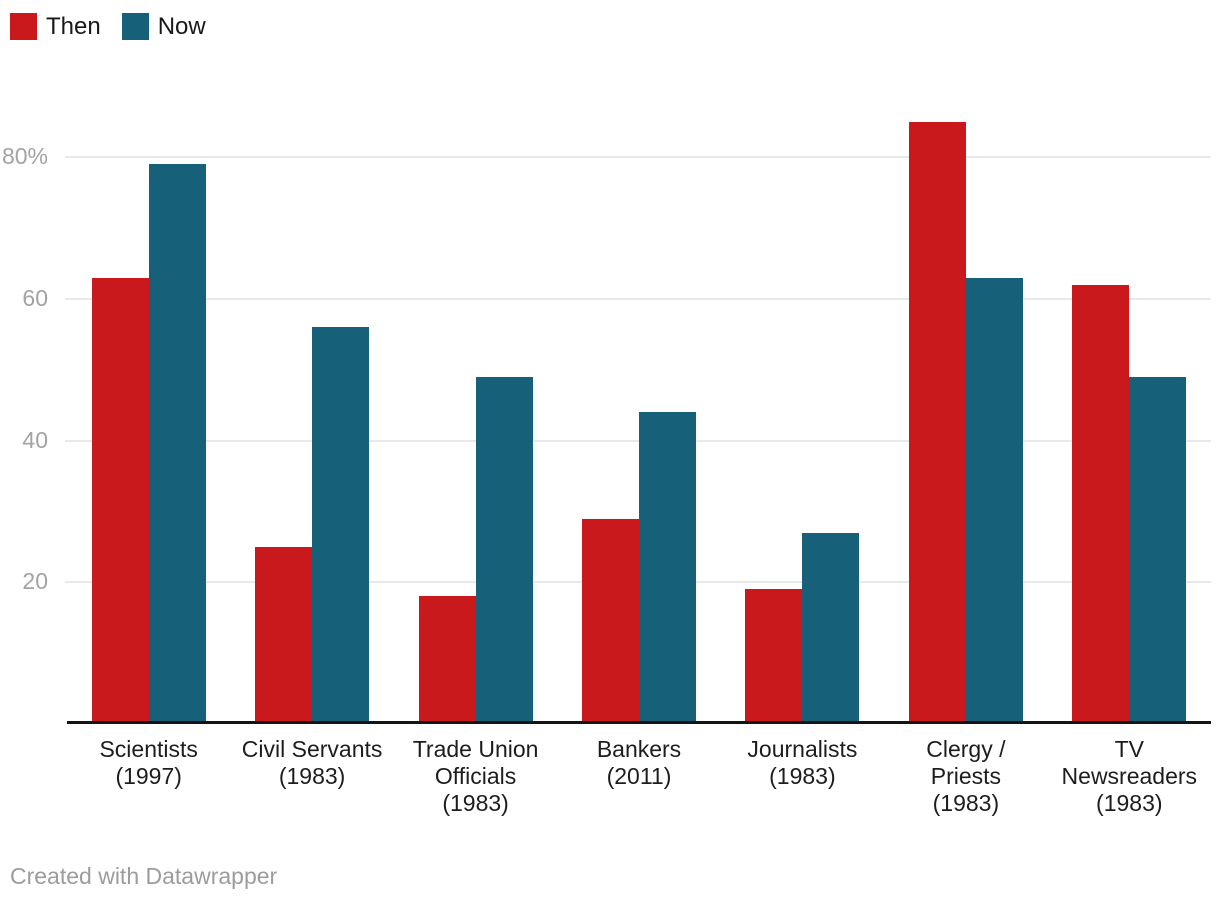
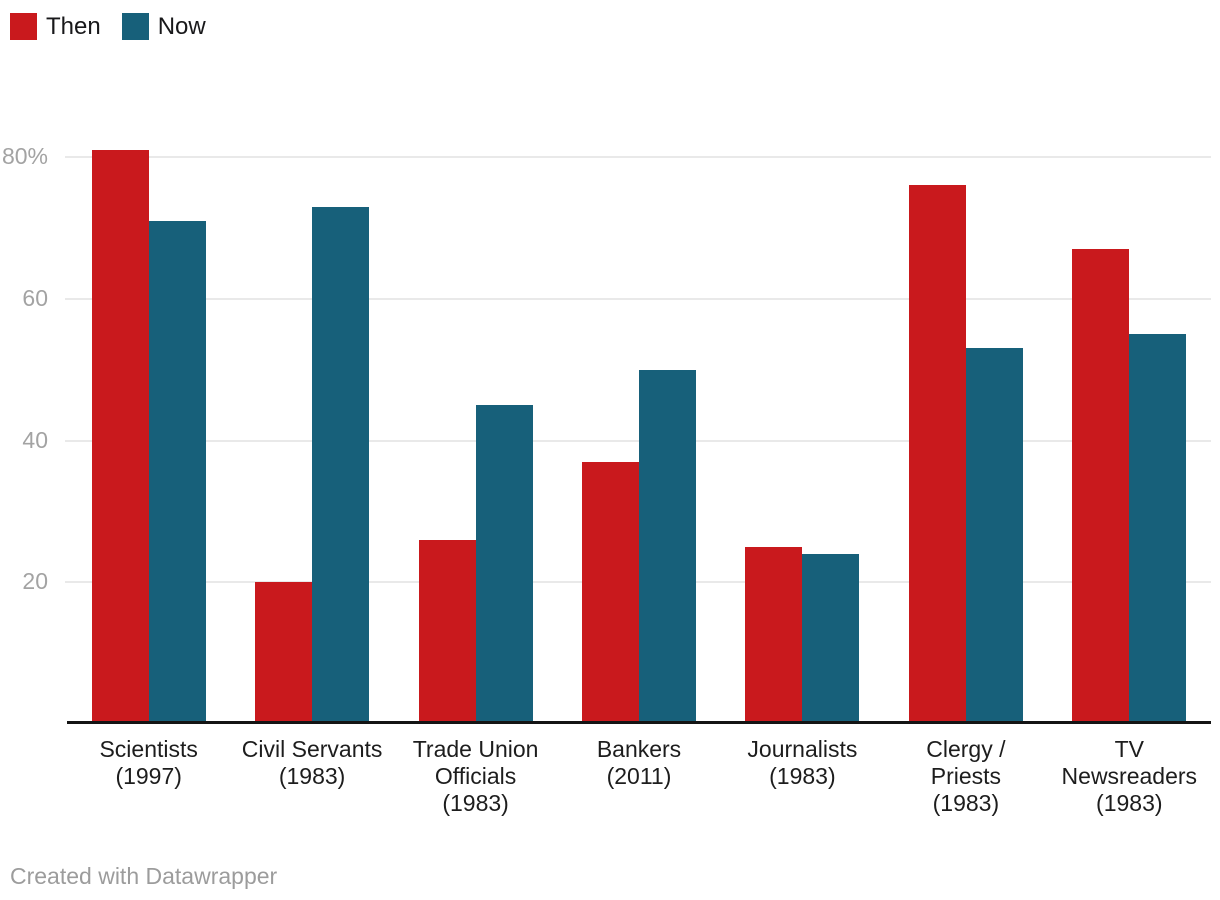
Then/Scientists (1997): 63% -> 81%
Now/Scientists (1997): 79% -> 71%
Then/Civil Servants (1983): 25% -> 20%
Now/Civil Servants (1983): 56% -> 73%
Then/Trade Union Officials (1983): 18% -> 26%
Now/Trade Union Officials (1983): 49% -> 45%
Then/Bankers (2011): 29% -> 37%
Now/Bankers (2011): 44% -> 50%
Then/Journalists (1983): 19% -> 25%
Now/Journalists (1983): 27% -> 24%
Then/Clergy / Priests (1983): 85% -> 76%
Now/Clergy / Priests (1983): 63% -> 53%
Then/TV Newsreaders (1983): 62% -> 67%
Now/TV Newsreaders (1983): 49% -> 55%
